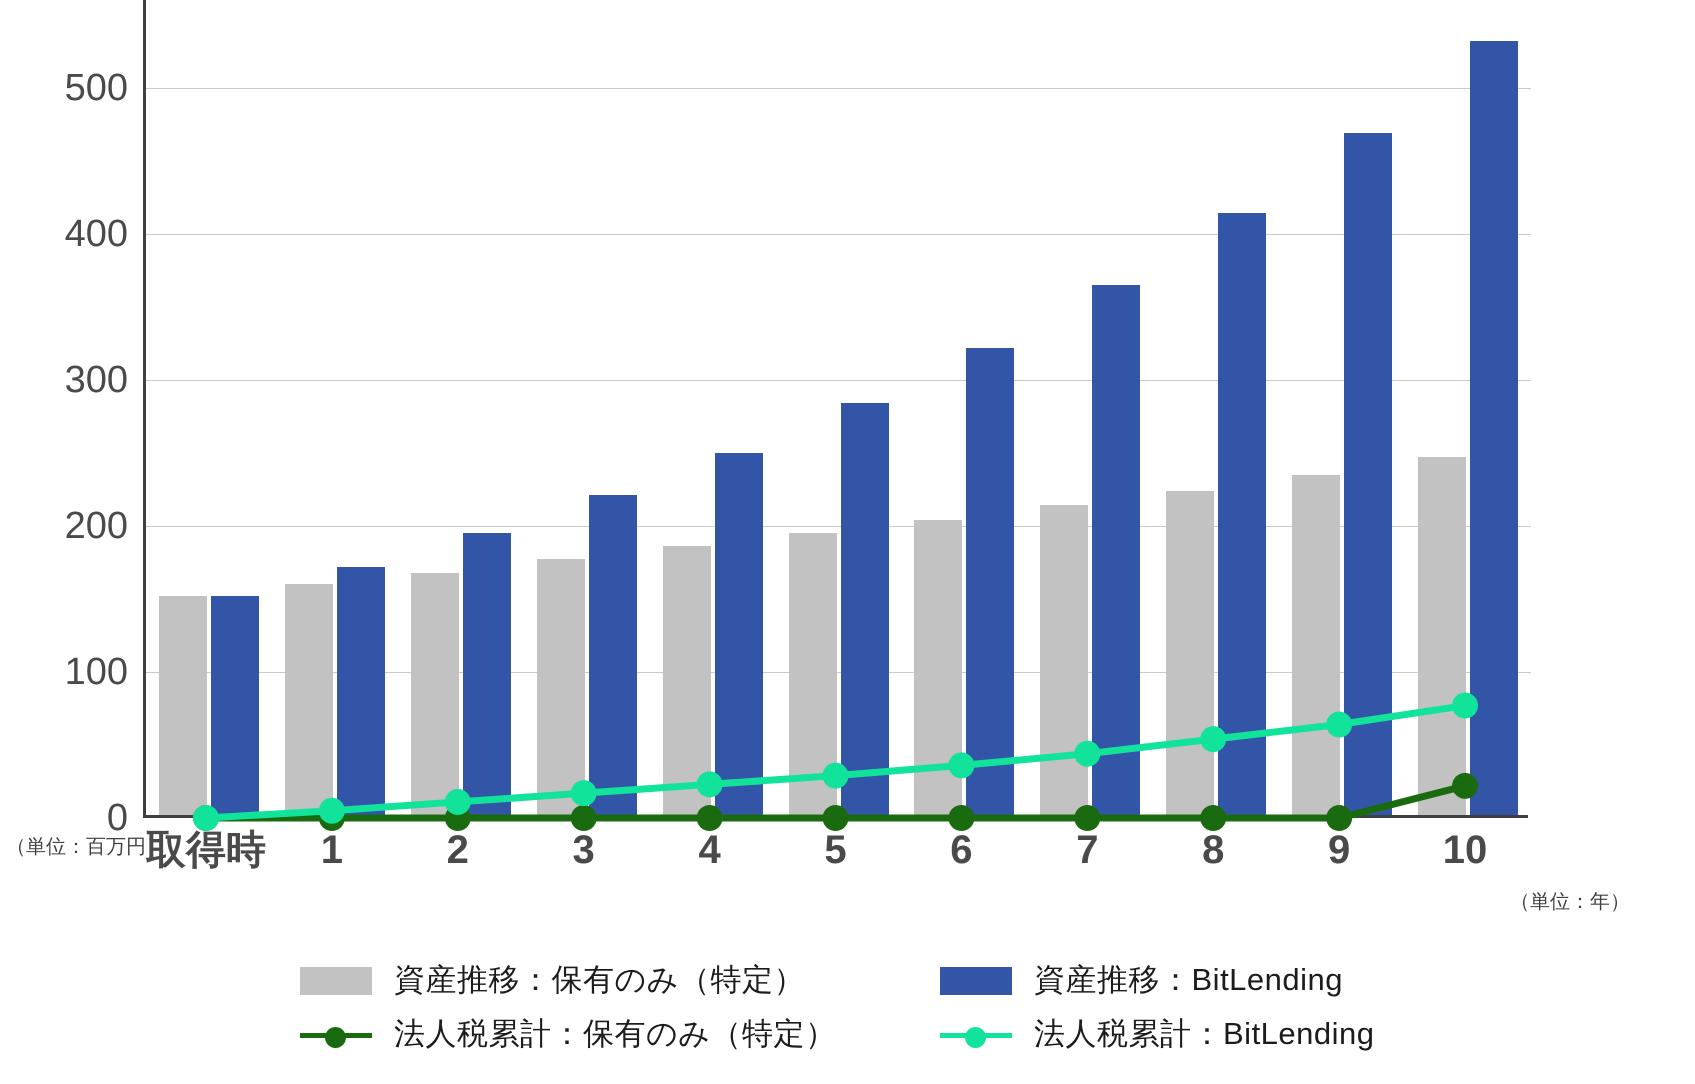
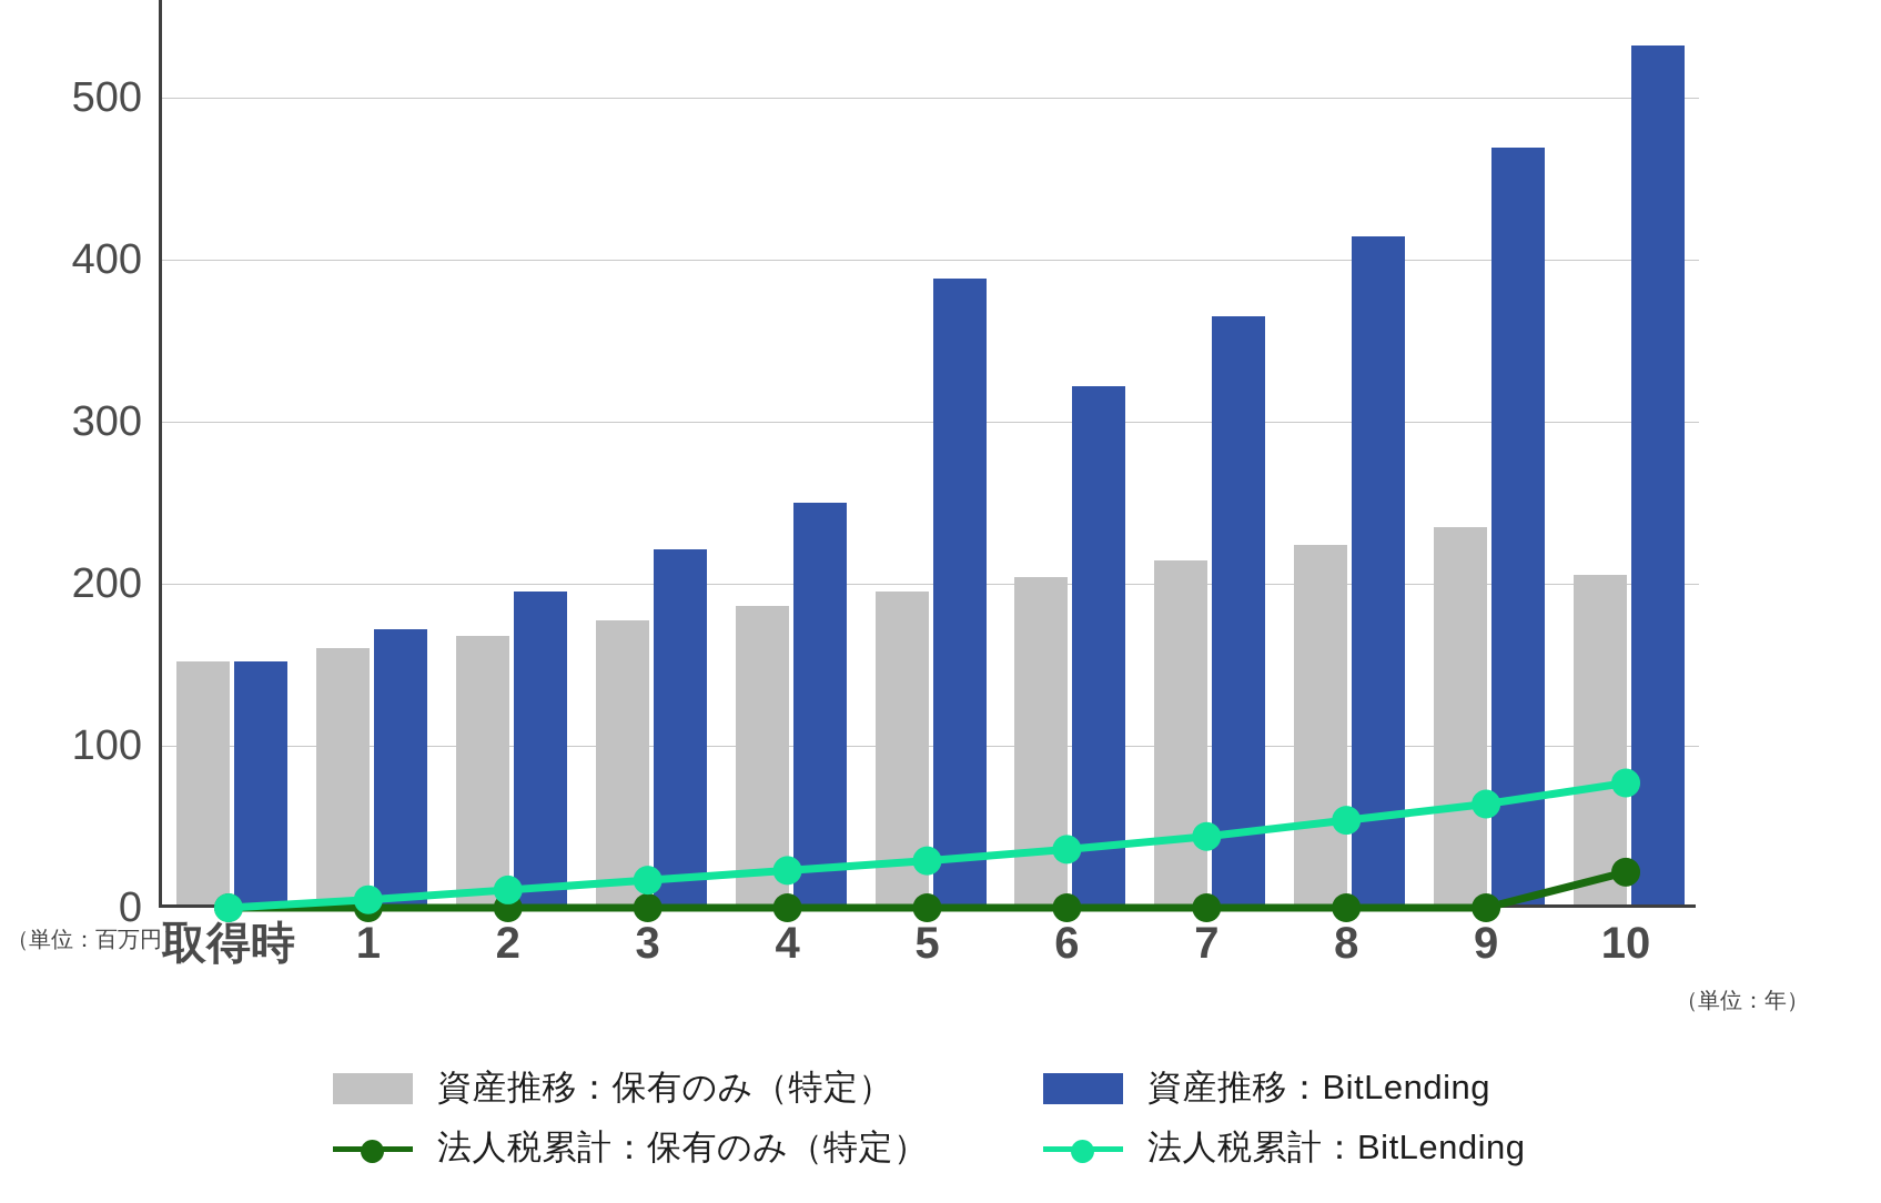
資産推移：BitLending/5: 282 -> 386
資産推移：保有のみ（特定）/10: 245 -> 203
